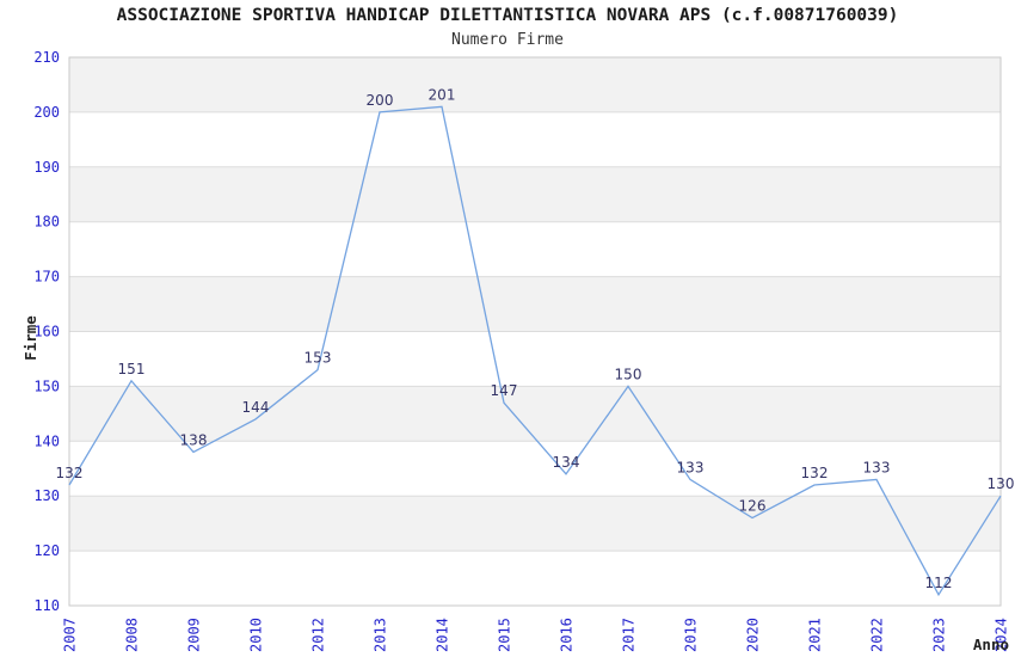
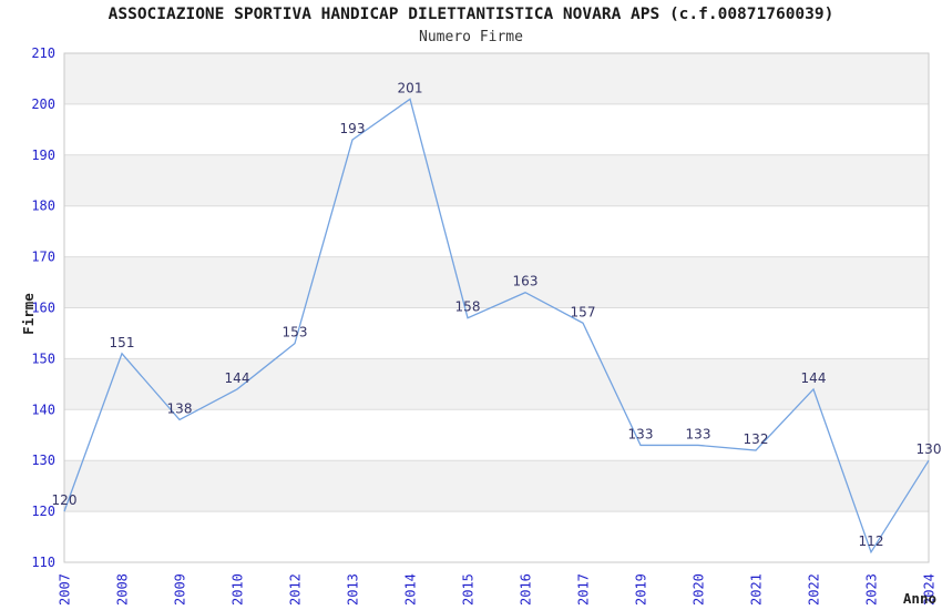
2007: 132 -> 120
2013: 200 -> 193
2015: 147 -> 158
2016: 134 -> 163
2017: 150 -> 157
2020: 126 -> 133
2022: 133 -> 144
